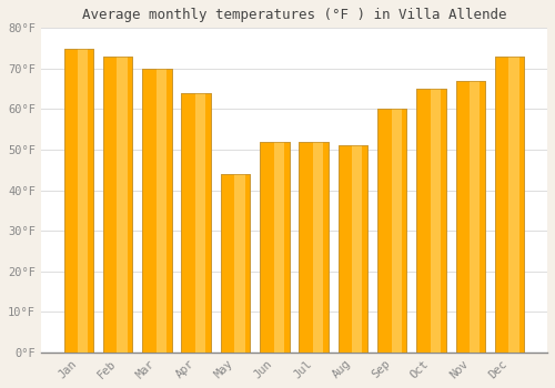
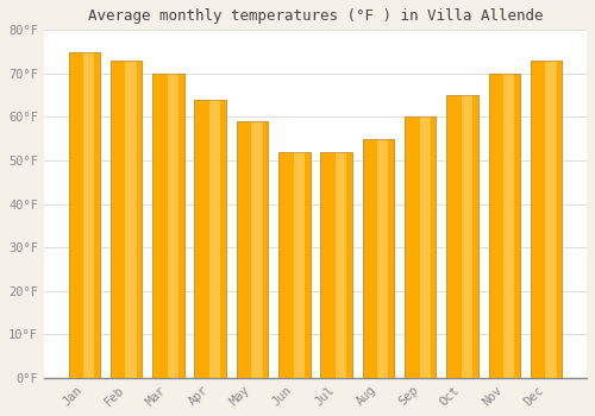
May: 44°F -> 59°F
Aug: 51°F -> 55°F
Nov: 67°F -> 70°F
